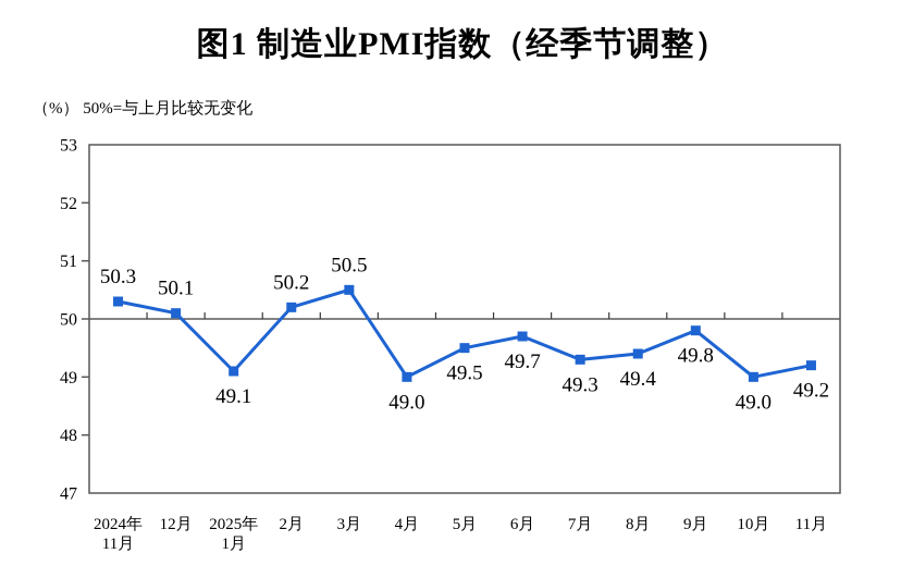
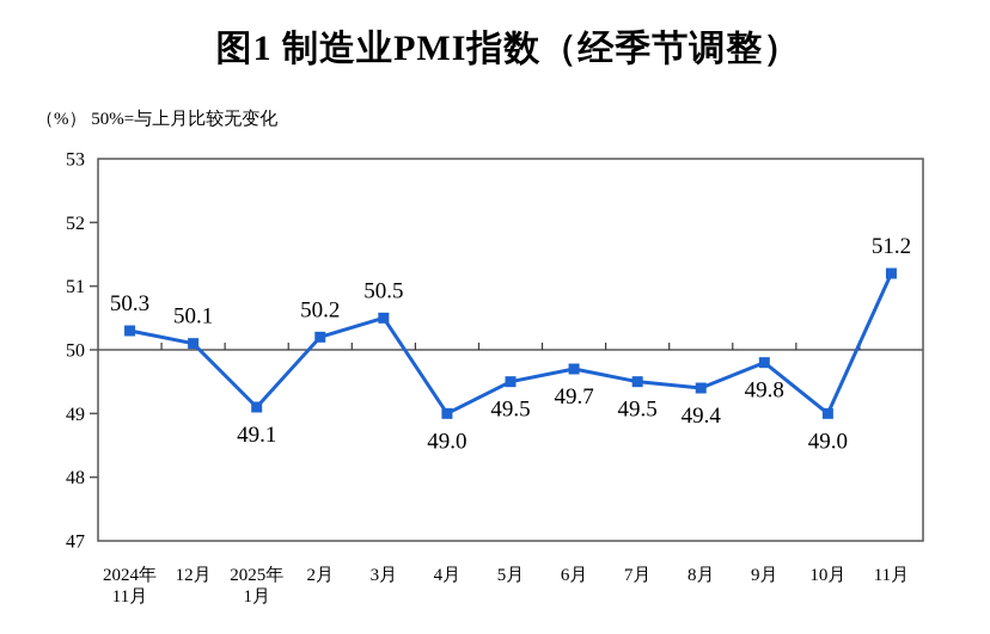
7月: 49.3 -> 49.5
11月: 49.2 -> 51.2
